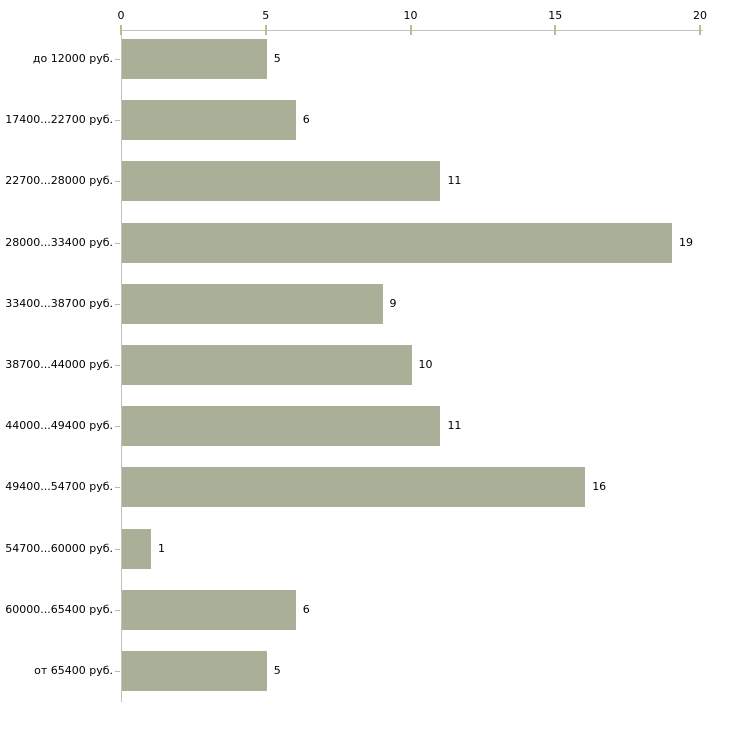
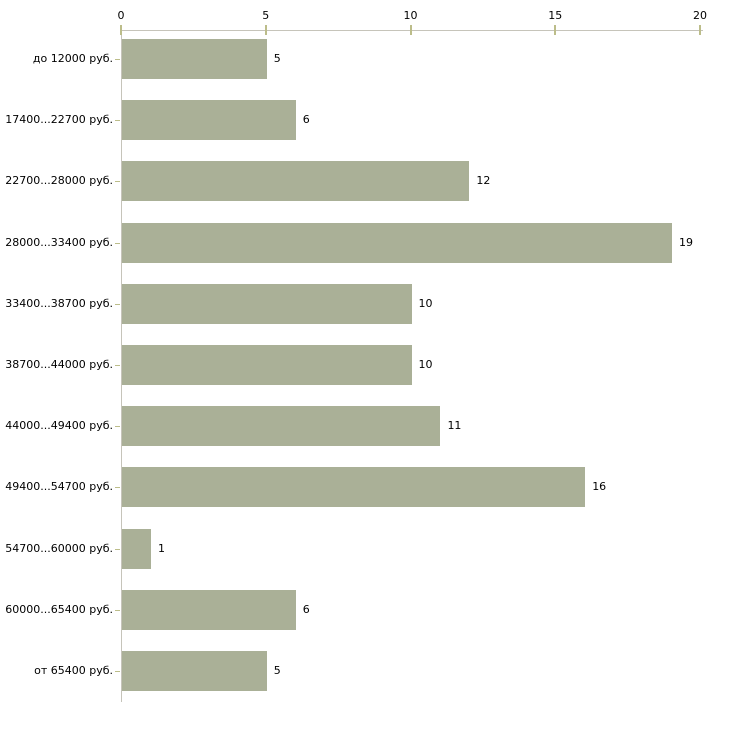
22700...28000 руб.: 11 -> 12
33400...38700 руб.: 9 -> 10
